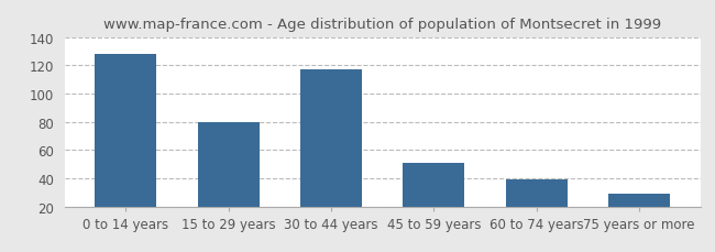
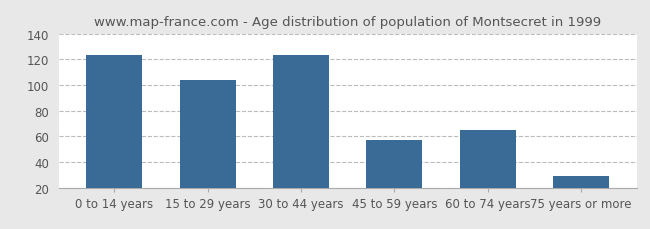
0 to 14 years: 128 -> 123
15 to 29 years: 80 -> 104
30 to 44 years: 117 -> 123
45 to 59 years: 51 -> 57
60 to 74 years: 39 -> 65
